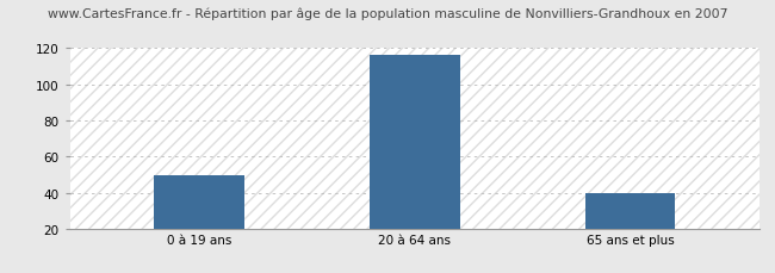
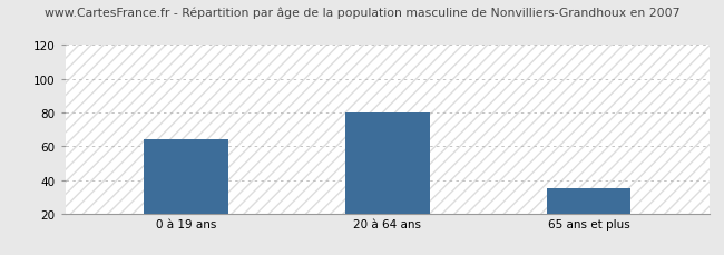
0 à 19 ans: 50 -> 64
20 à 64 ans: 116 -> 80
65 ans et plus: 40 -> 35
